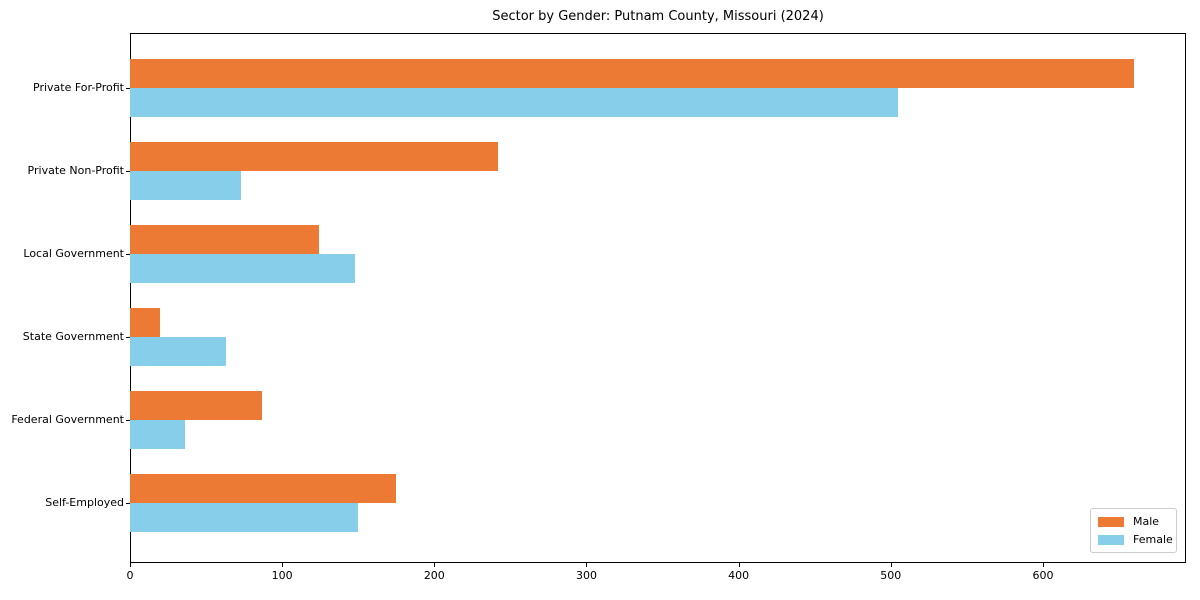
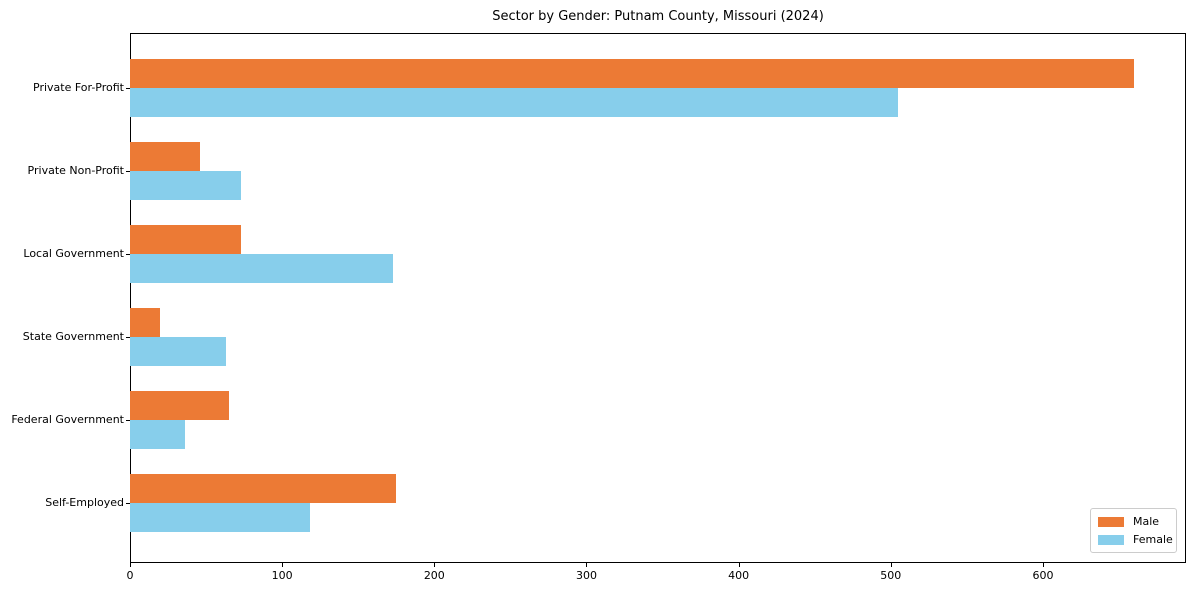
Male/Private Non-Profit: 242 -> 46
Male/Local Government: 124 -> 73
Female/Local Government: 148 -> 173
Male/Federal Government: 87 -> 65
Female/Self-Employed: 150 -> 118
